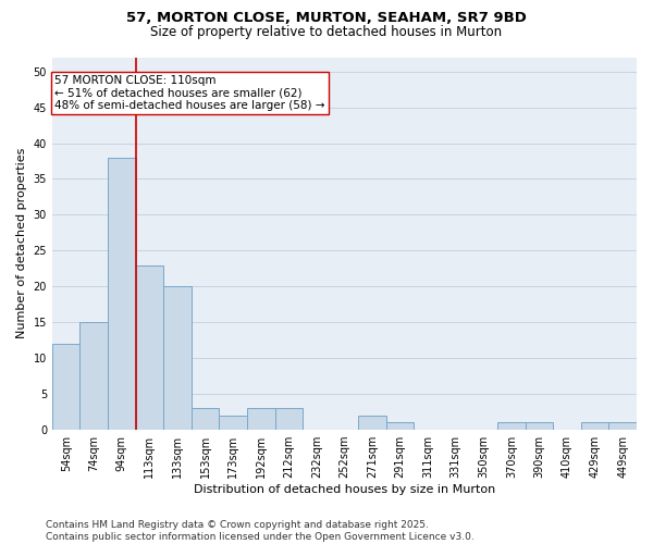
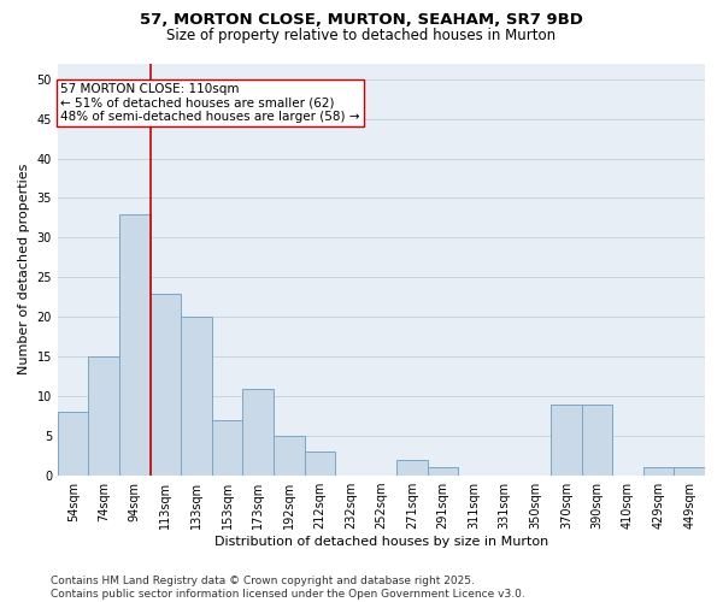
54sqm: 12 -> 8
94sqm: 38 -> 33
153sqm: 3 -> 7
173sqm: 2 -> 11
192sqm: 3 -> 5
370sqm: 1 -> 9
390sqm: 1 -> 9
